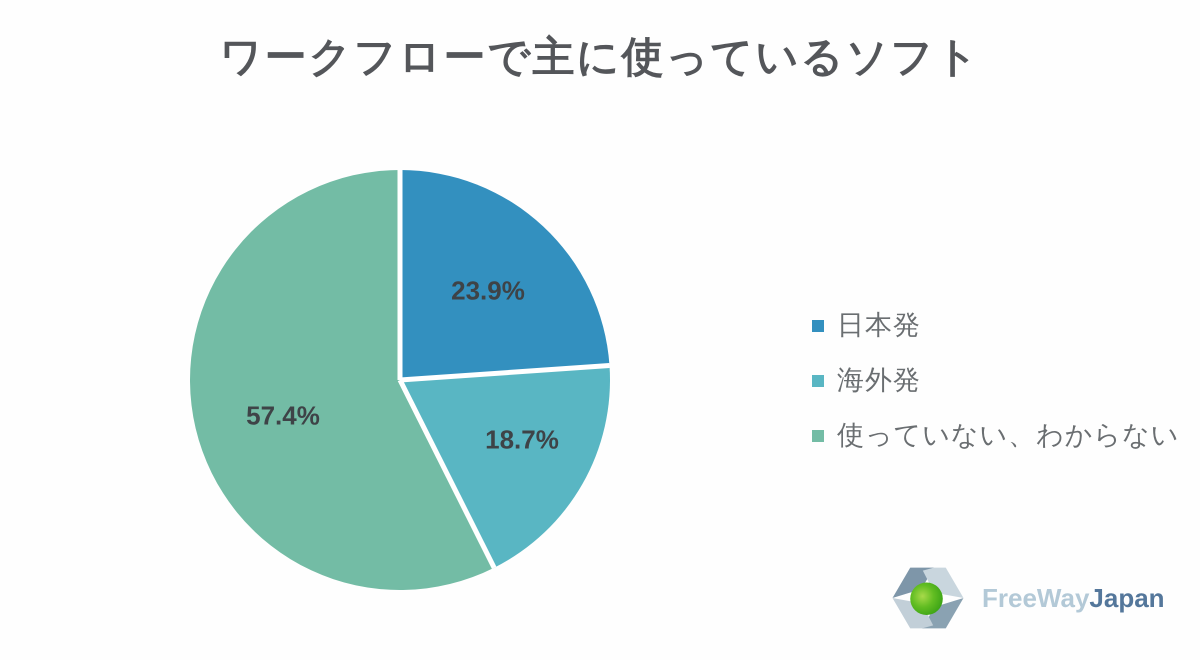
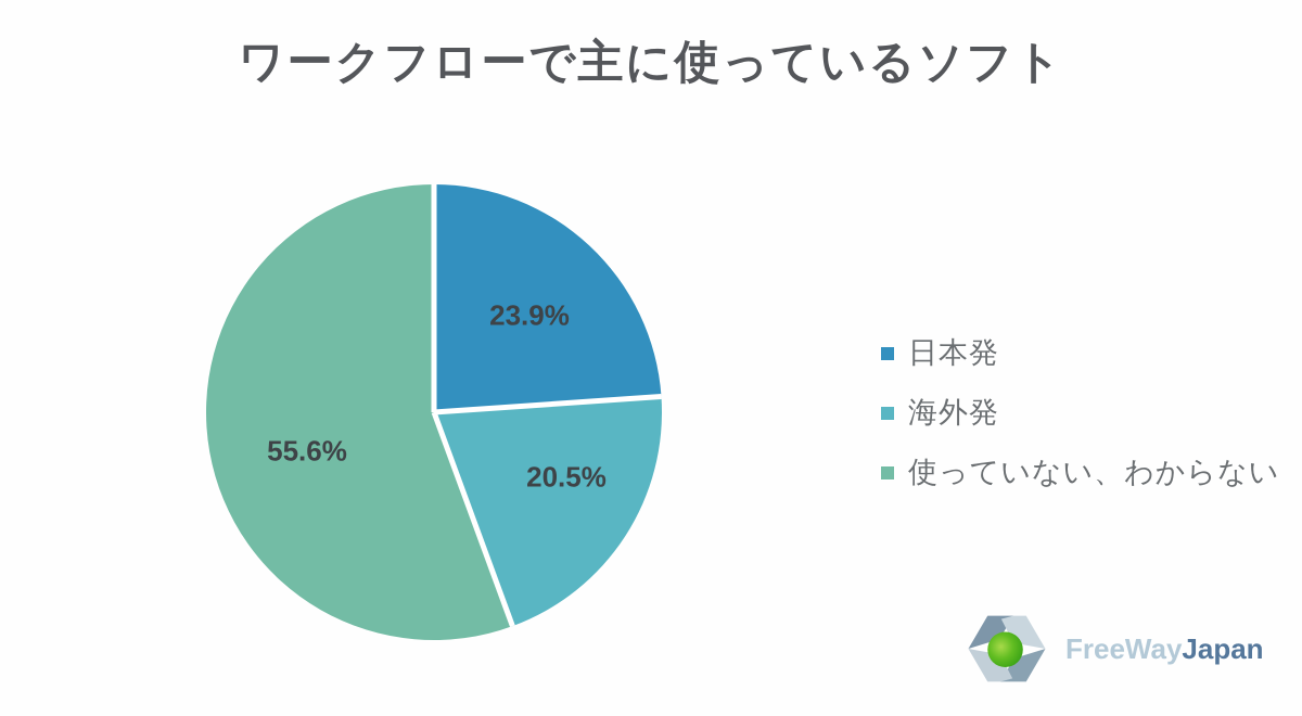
海外発: 18.7% -> 20.5%
使っていない、わからない: 57.4% -> 55.6%
